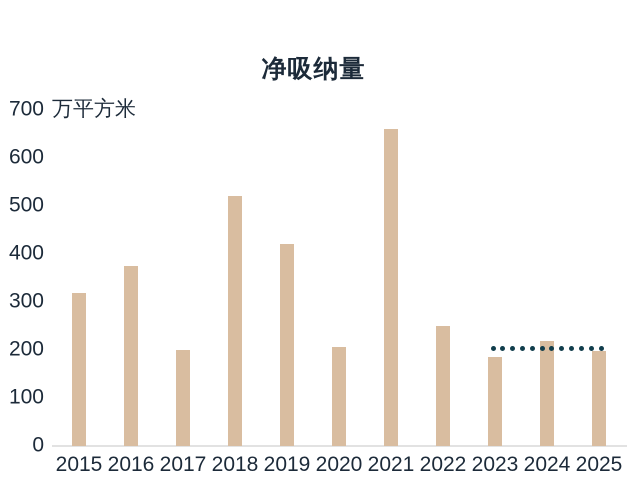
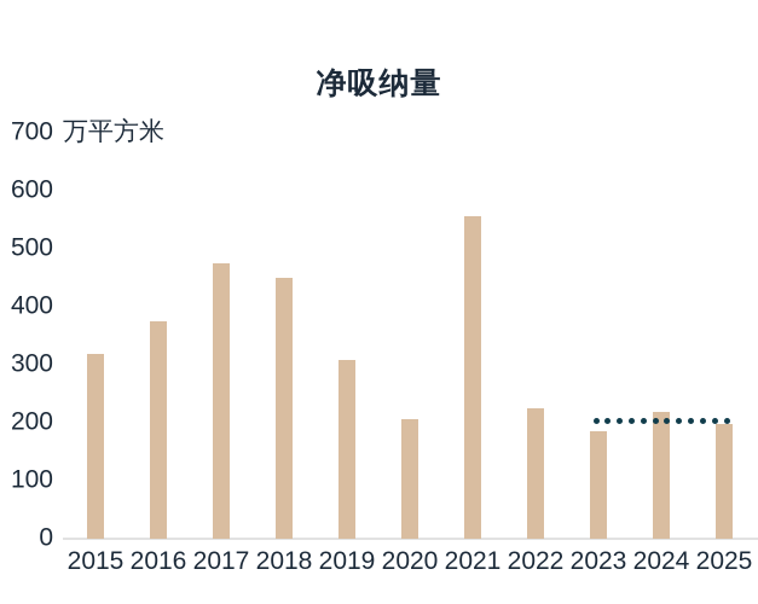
2017: 200 -> 480
2018: 520 -> 450
2019: 420 -> 310
2021: 660 -> 560
2022: 250 -> 220
